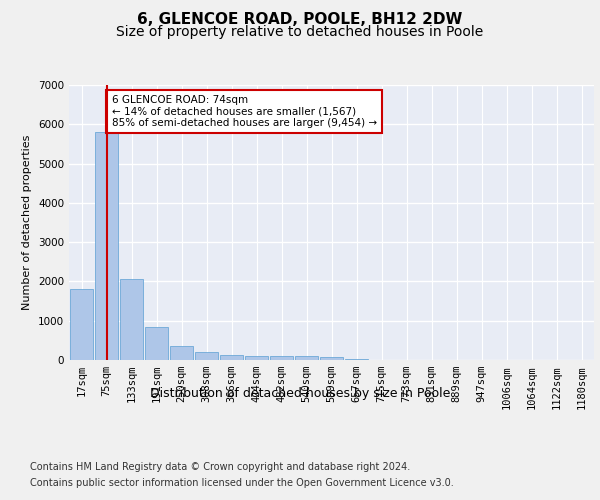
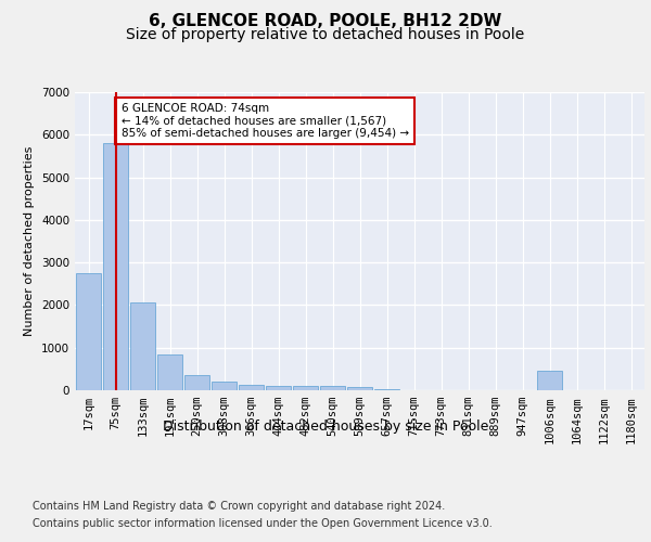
17sqm: 1800 -> 2750
1006sqm: 0 -> 450
